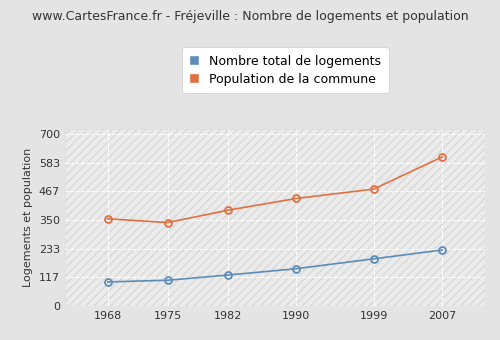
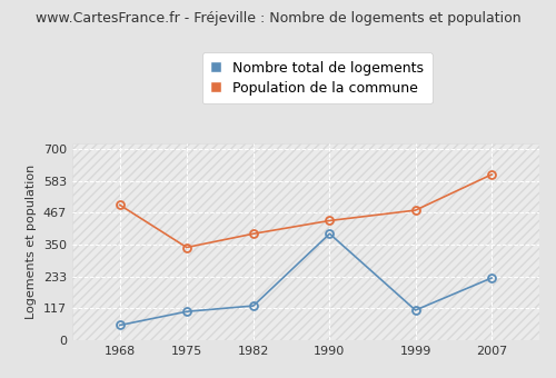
Nombre total de logements/1968: 98 -> 55
Population de la commune/1968: 355 -> 495
Nombre total de logements/1990: 152 -> 390
Nombre total de logements/1999: 192 -> 110
